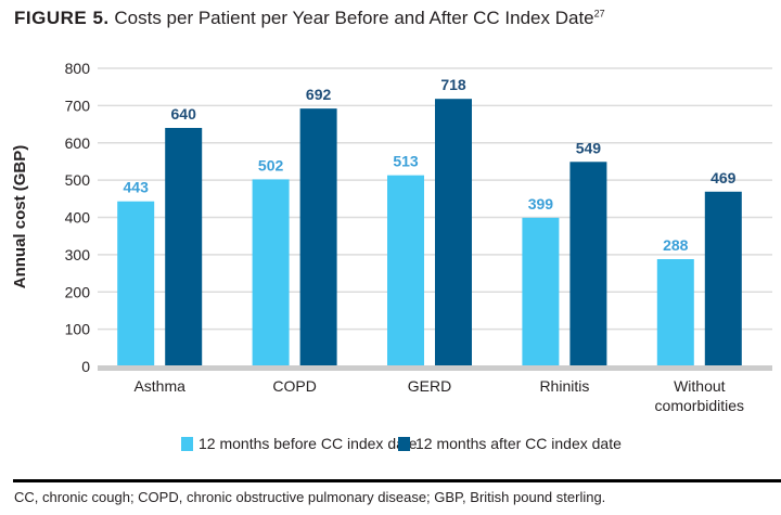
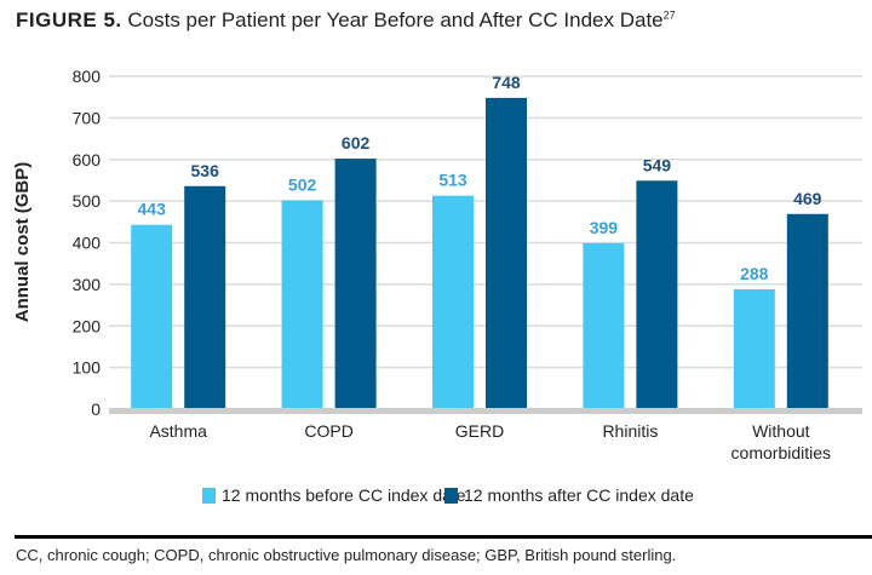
12 months after CC index date/Asthma: 640 -> 536
12 months after CC index date/COPD: 692 -> 602
12 months after CC index date/GERD: 718 -> 748
